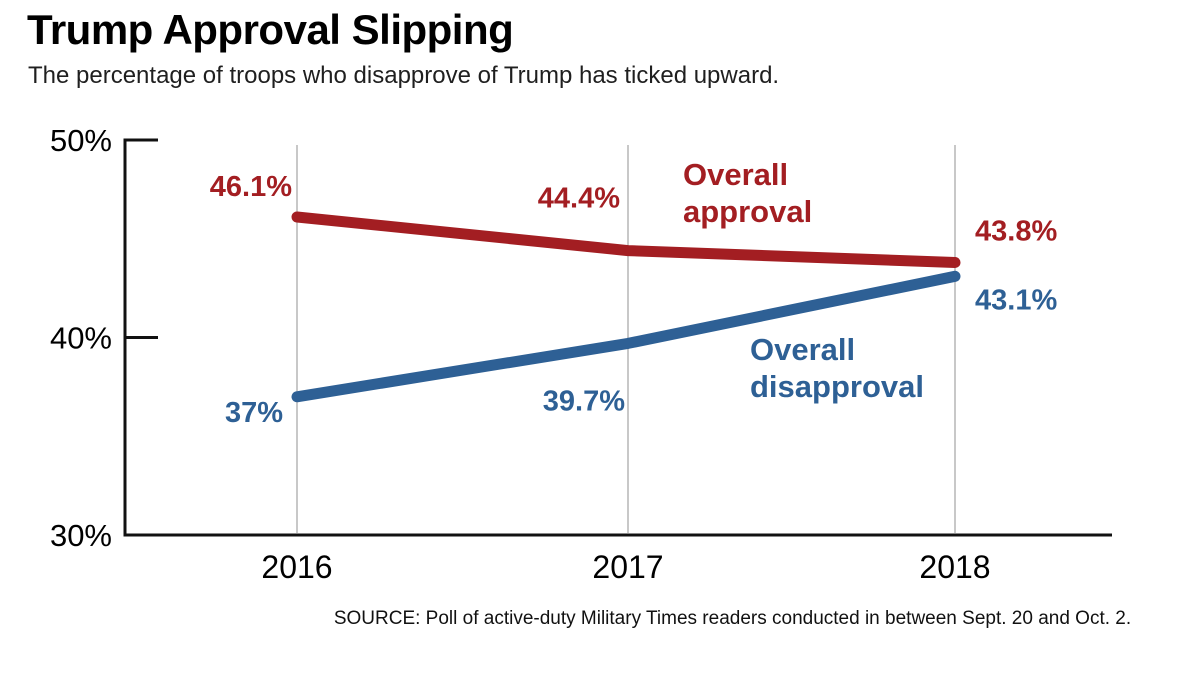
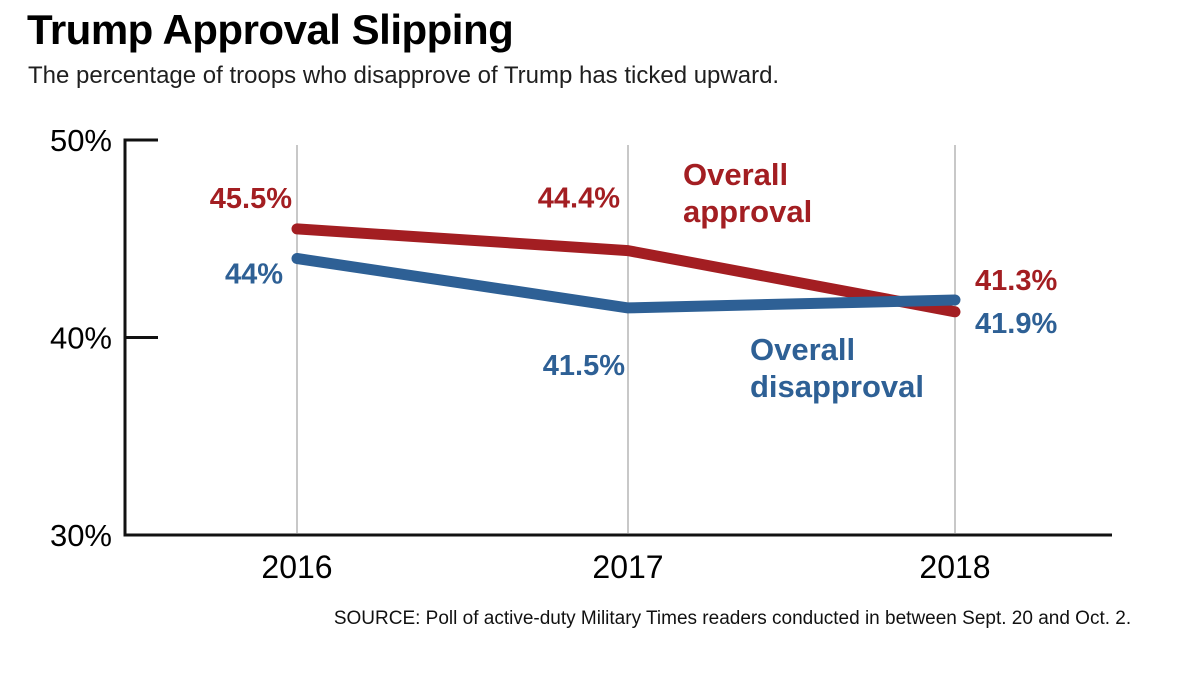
Overall approval/2016: 46.1% -> 45.5%
Overall disapproval/2016: 37% -> 44%
Overall disapproval/2017: 39.7% -> 41.5%
Overall approval/2018: 43.8% -> 41.3%
Overall disapproval/2018: 43.1% -> 41.9%
